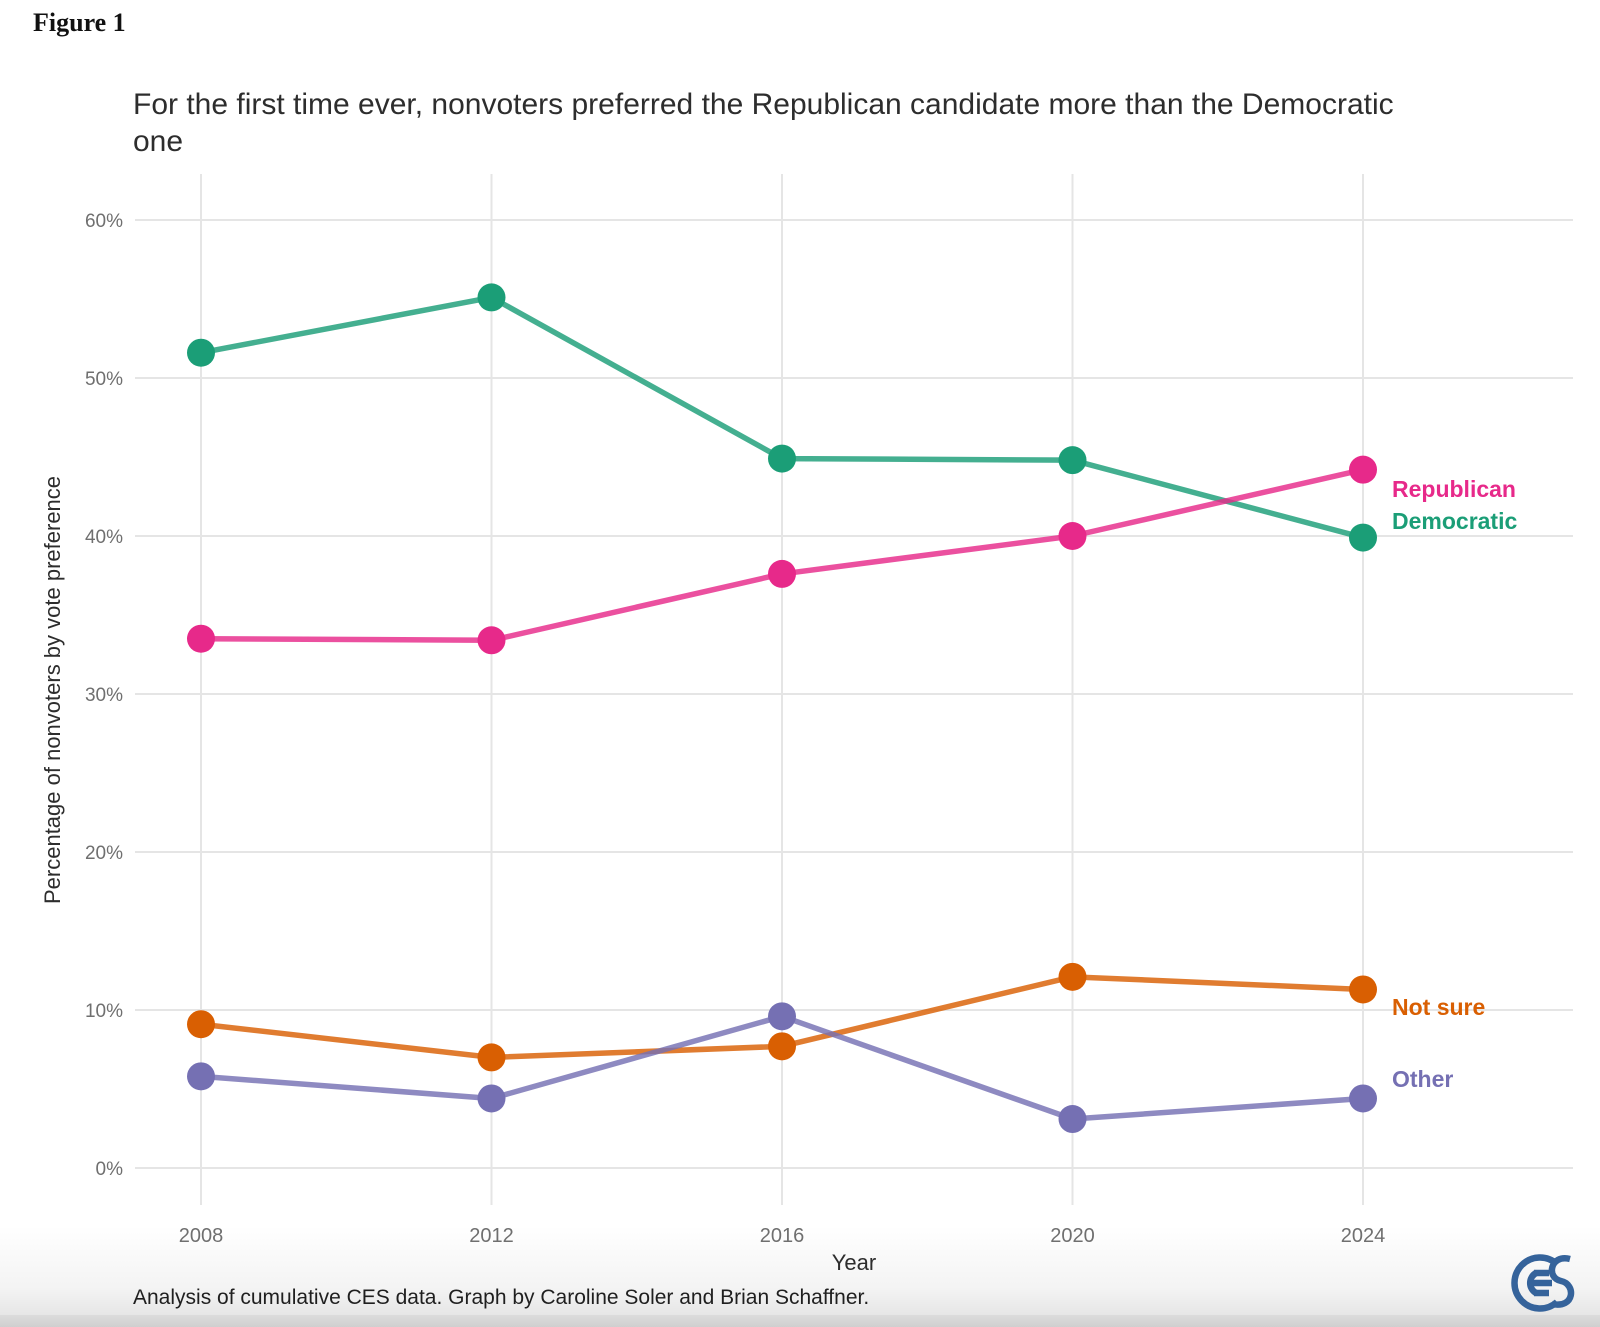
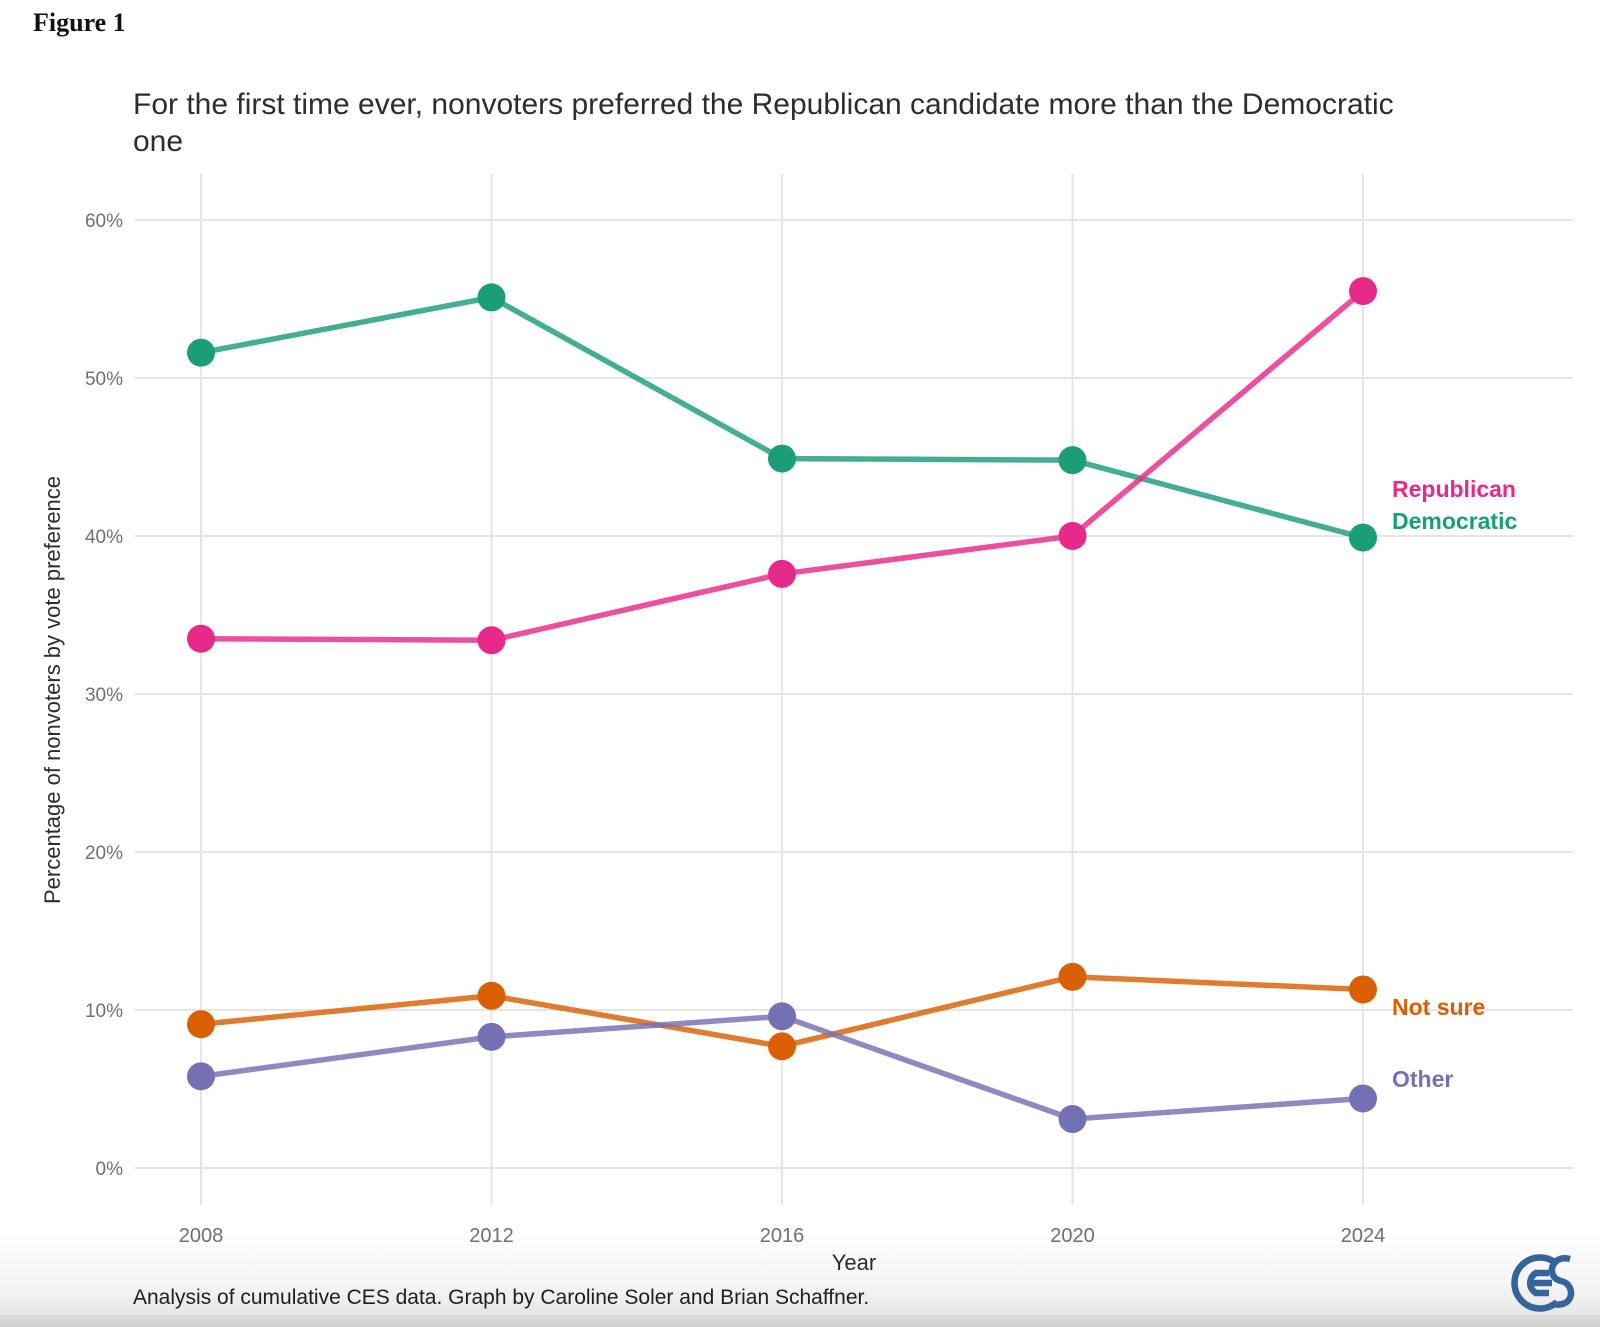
Not sure/2012: 7.0% -> 10.9%
Other/2012: 4.4% -> 8.3%
Republican/2024: 44.2% -> 55.5%
